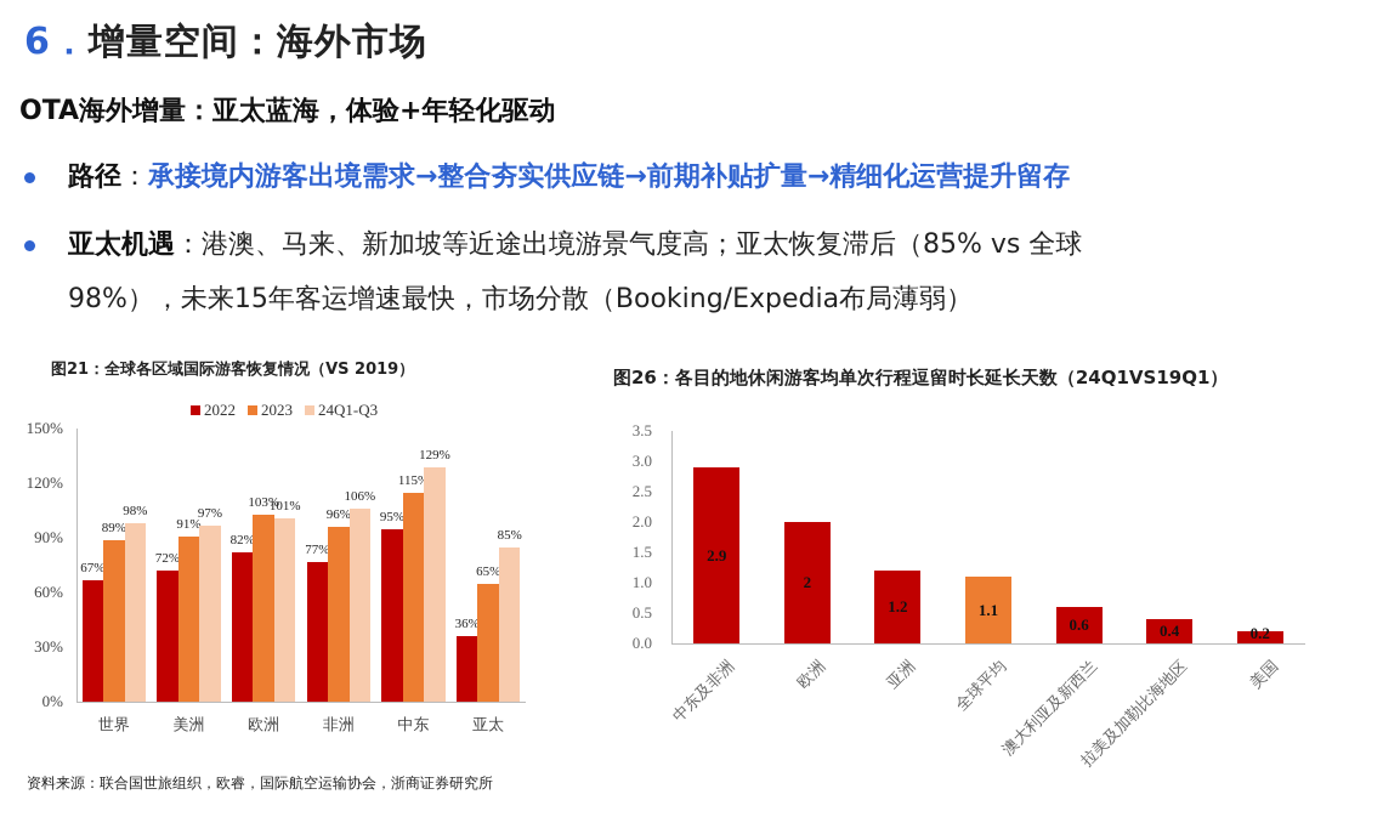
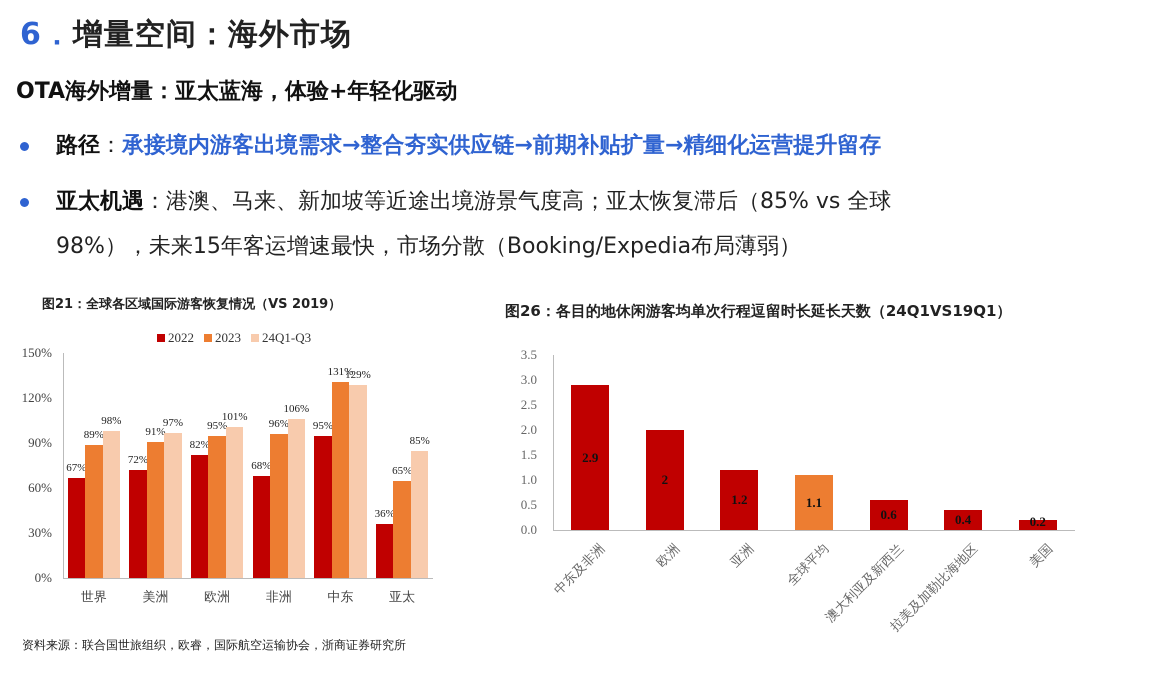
图21：全球各区域国际游客恢复情况（VS 2019）/2023/欧洲: 103% -> 95%
图21：全球各区域国际游客恢复情况（VS 2019）/2022/非洲: 77% -> 68%
图21：全球各区域国际游客恢复情况（VS 2019）/2023/中东: 115% -> 131%
